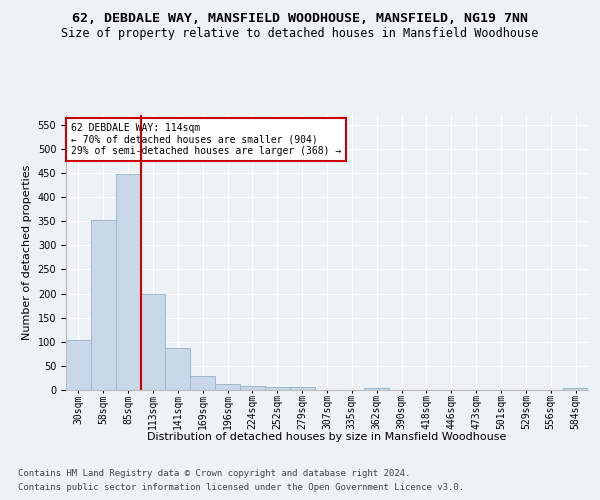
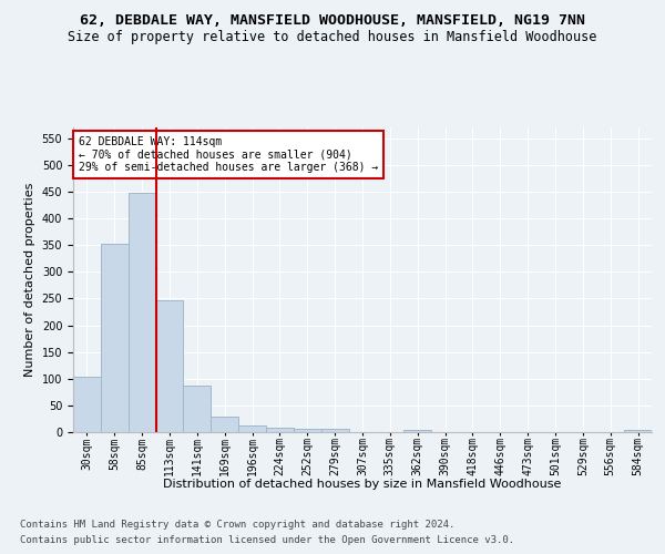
113sqm: 200 -> 246
